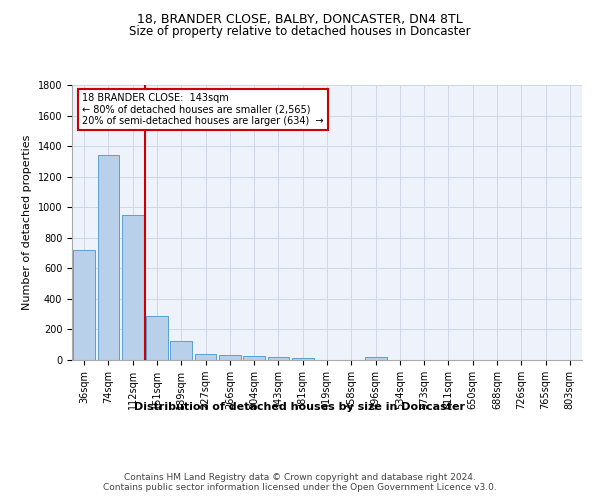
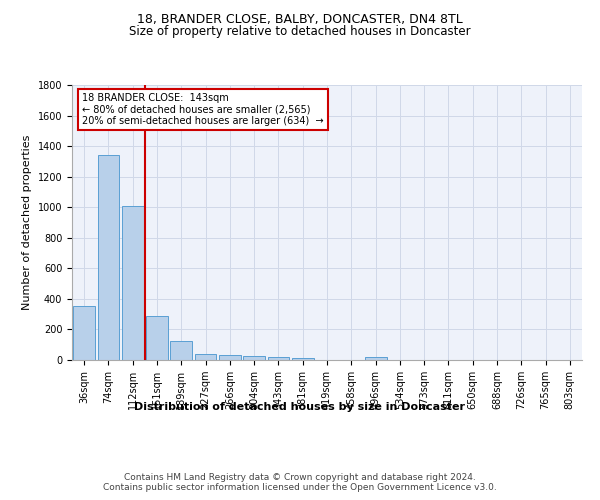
36sqm: 720 -> 360
112sqm: 950 -> 1000
